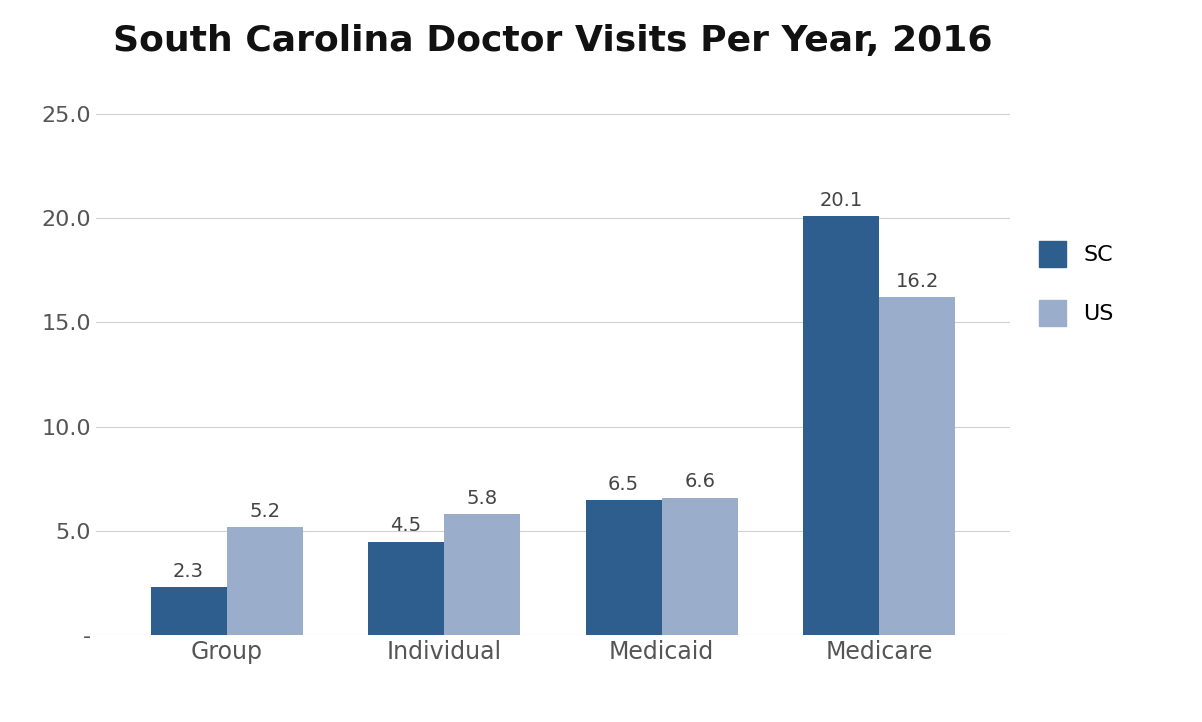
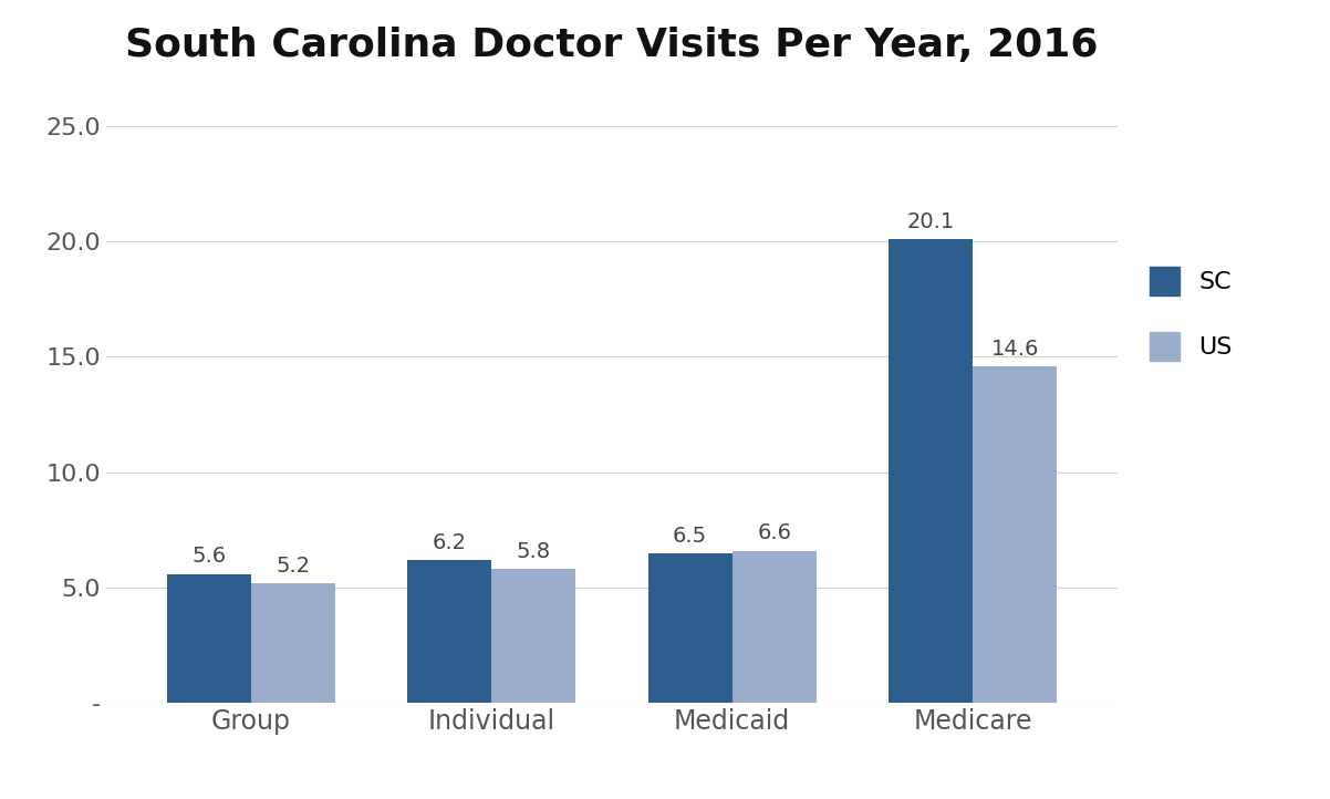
SC/Group: 2.3 -> 5.6
SC/Individual: 4.5 -> 6.2
US/Medicare: 16.2 -> 14.6
